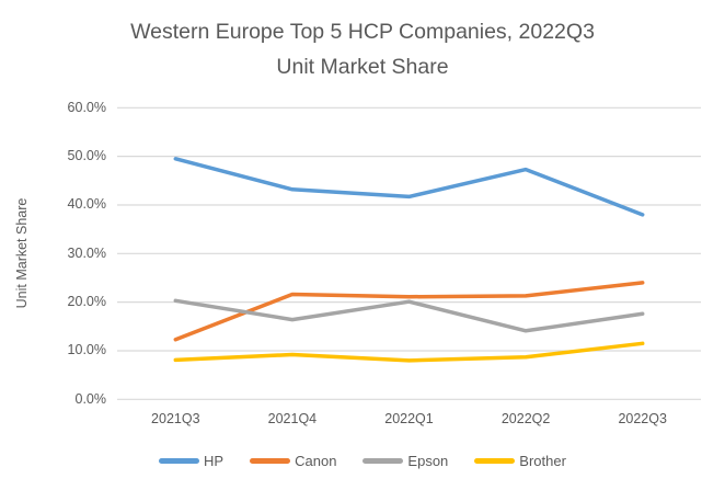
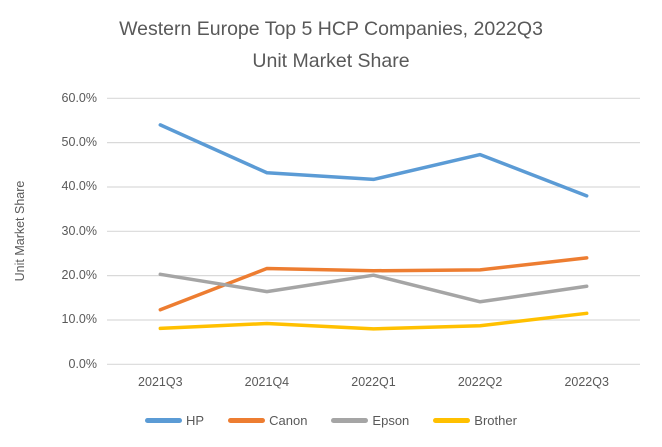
HP/2021Q3: 50% -> 54%
